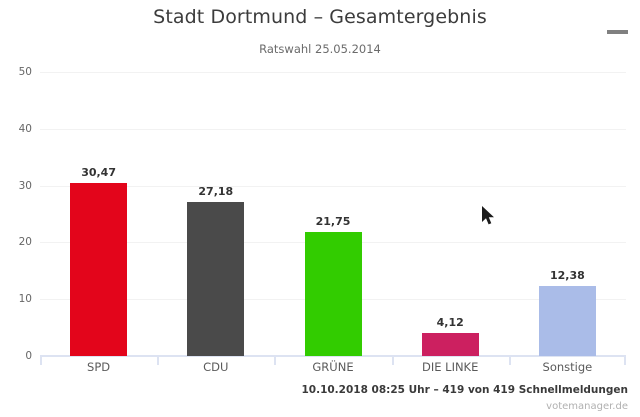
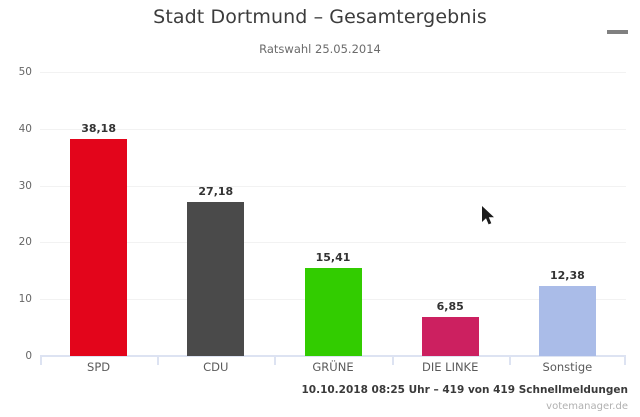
SPD: 30,47 -> 38,18
GRÜNE: 21,75 -> 15,41
DIE LINKE: 4,12 -> 6,85
